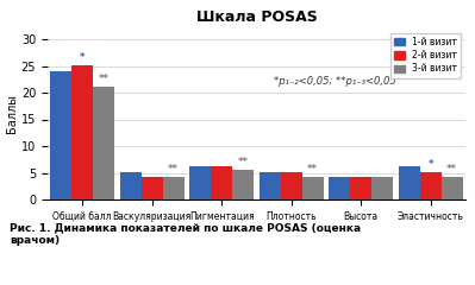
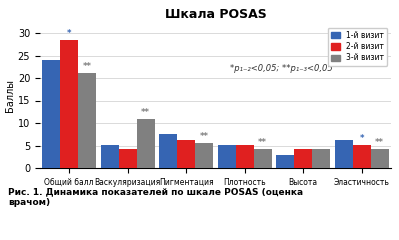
2-й визит/Общий балл: 25.2 -> 28.5
3-й визит/Васкуляризация: 4.3 -> 11.0
1-й визит/Пигментация: 6.3 -> 7.5
1-й визит/Высота: 4.3 -> 3.0
